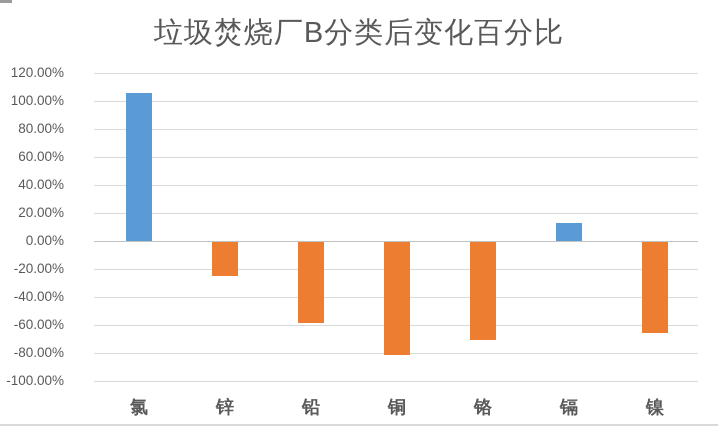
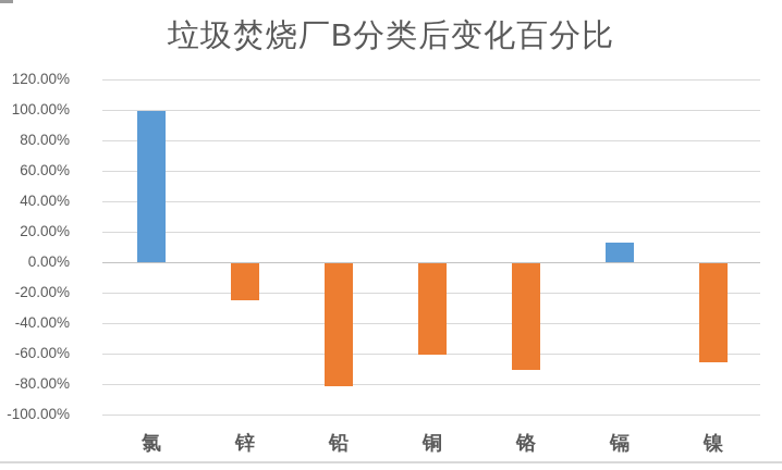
氯: 106% -> 99%
铅: -58% -> -81%
铜: -81% -> -60%
